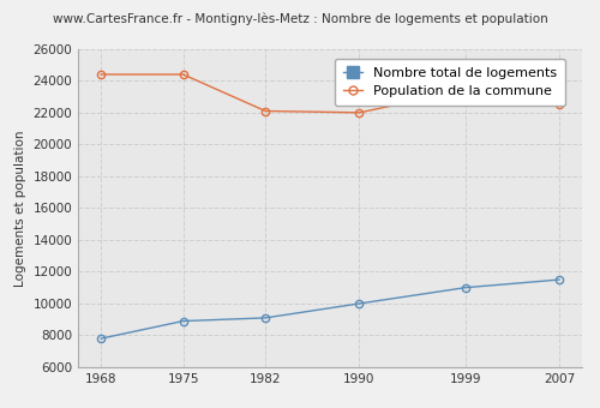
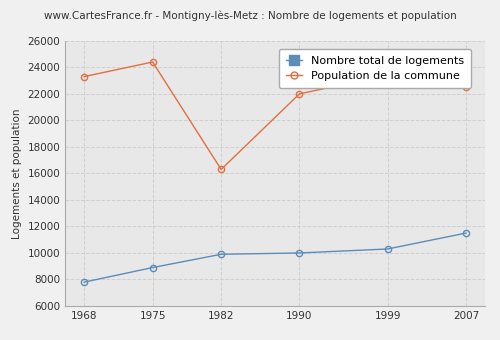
Population de la commune/1968: 24400 -> 23300
Nombre total de logements/1982: 9100 -> 9900
Population de la commune/1982: 22100 -> 16300
Nombre total de logements/1999: 11000 -> 10300
